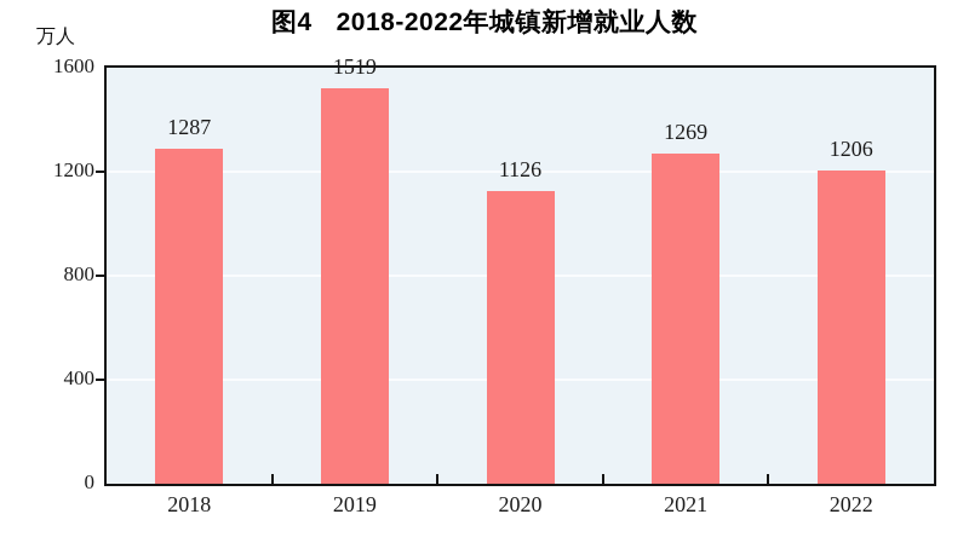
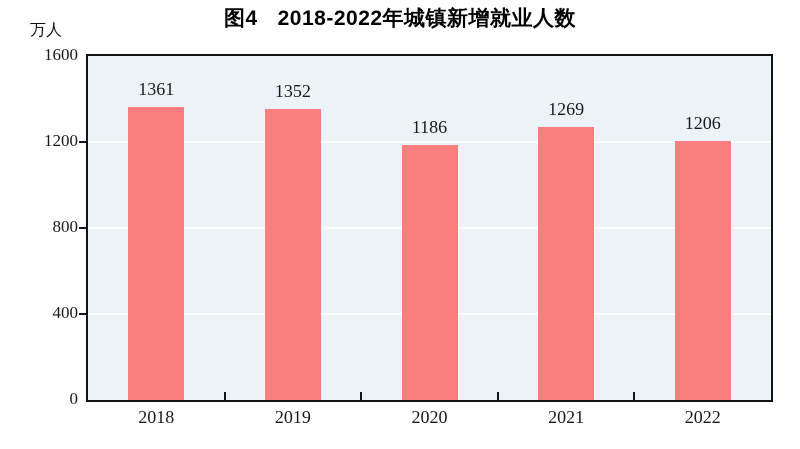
2018: 1287 -> 1361
2019: 1519 -> 1352
2020: 1126 -> 1186
